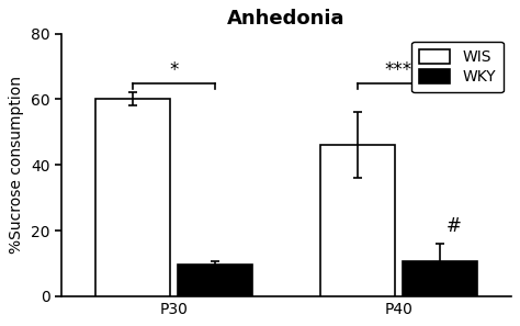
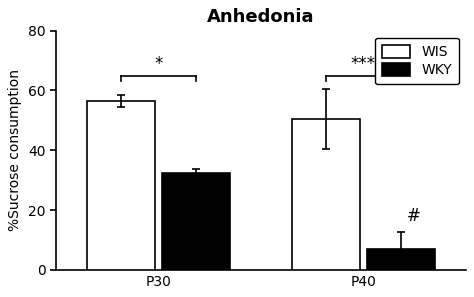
WIS/P30: 60.0 -> 56.5
WKY/P30: 9.5 -> 32.5
WIS/P40: 46.0 -> 50.5
WKY/P40: 10.5 -> 7.0
